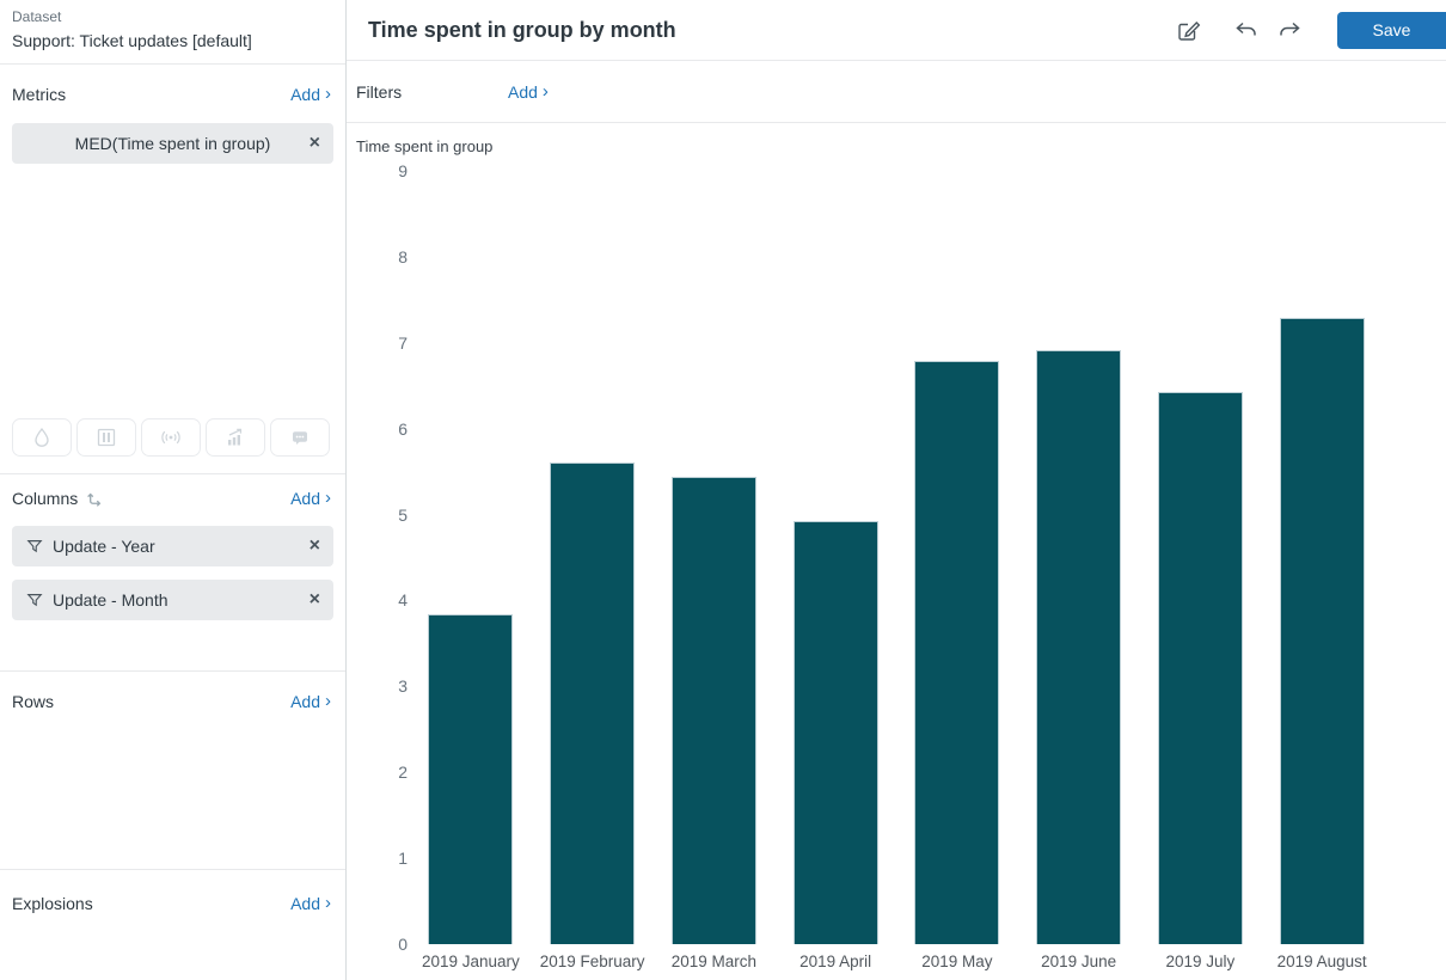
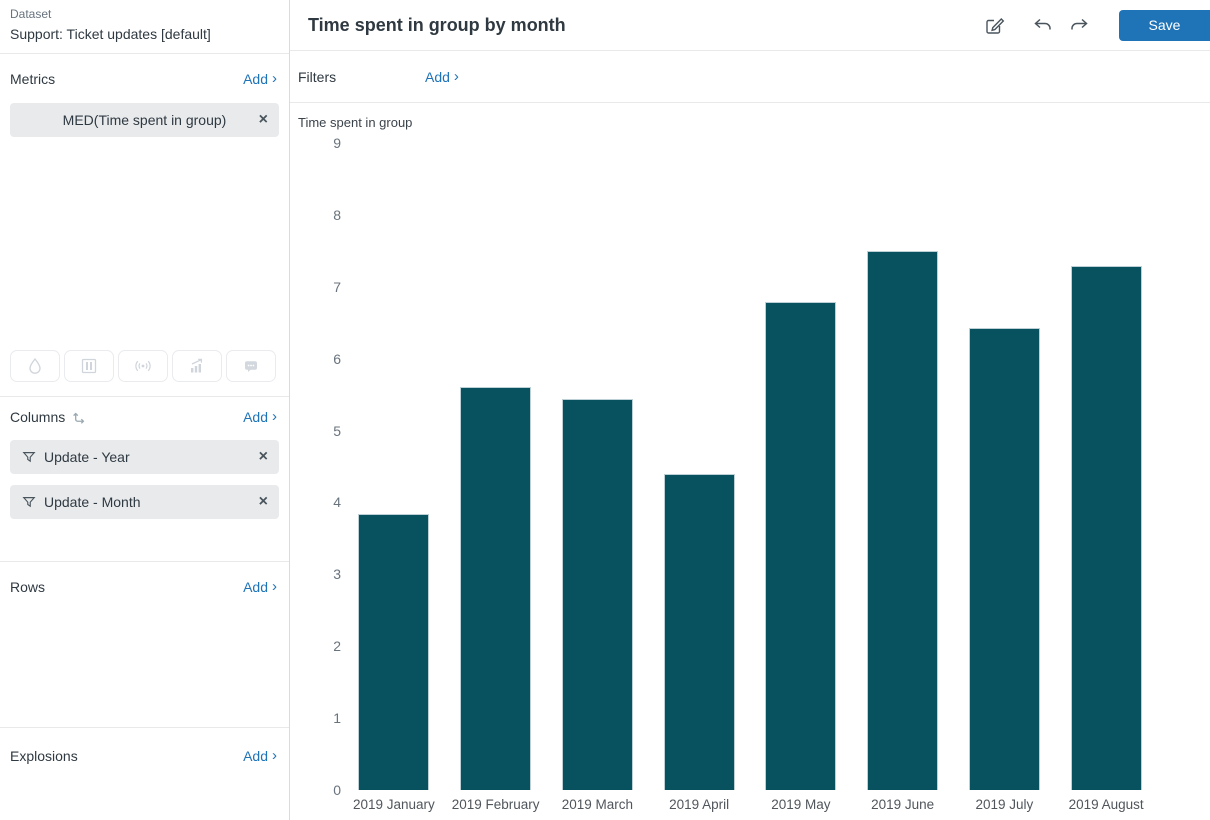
2019 April: 4.9 -> 4.4
2019 June: 6.9 -> 7.5
